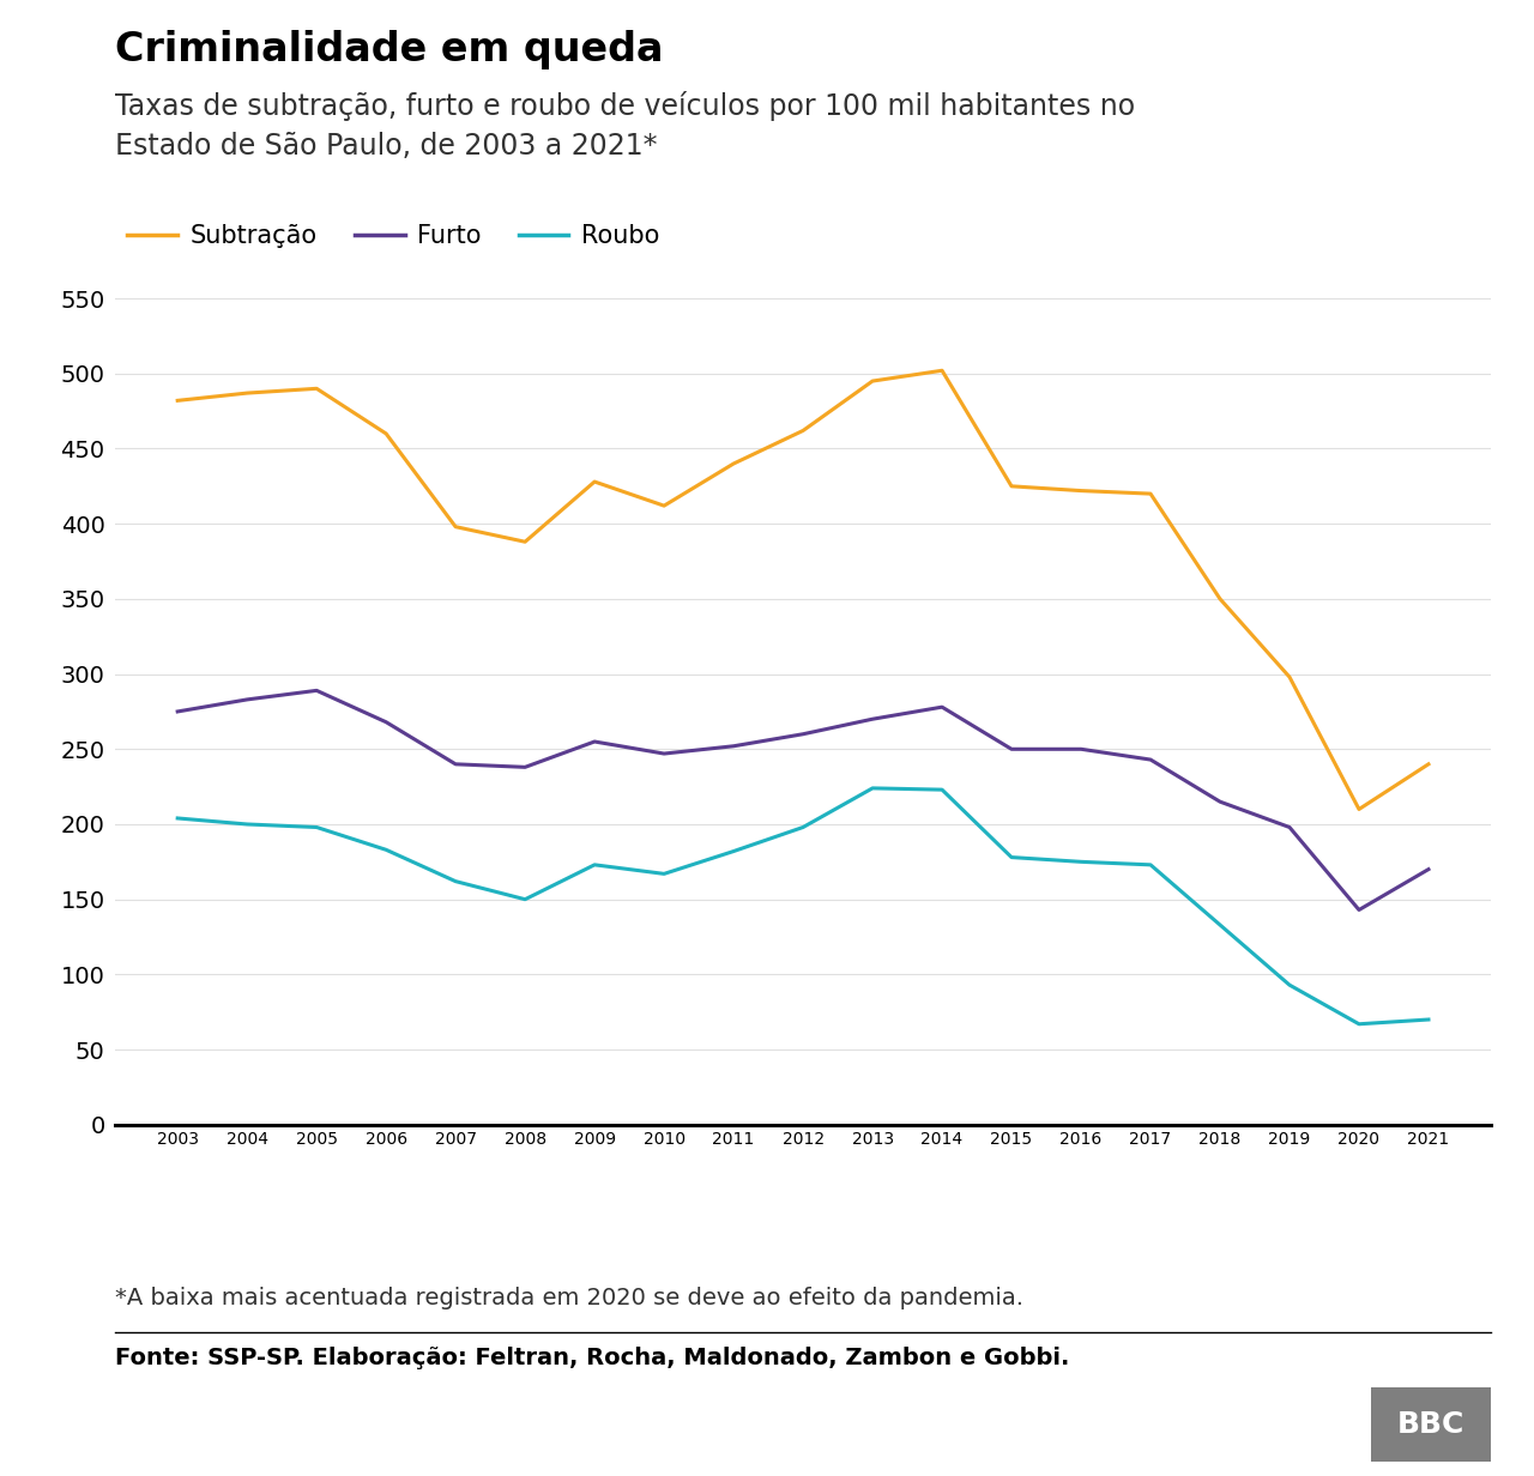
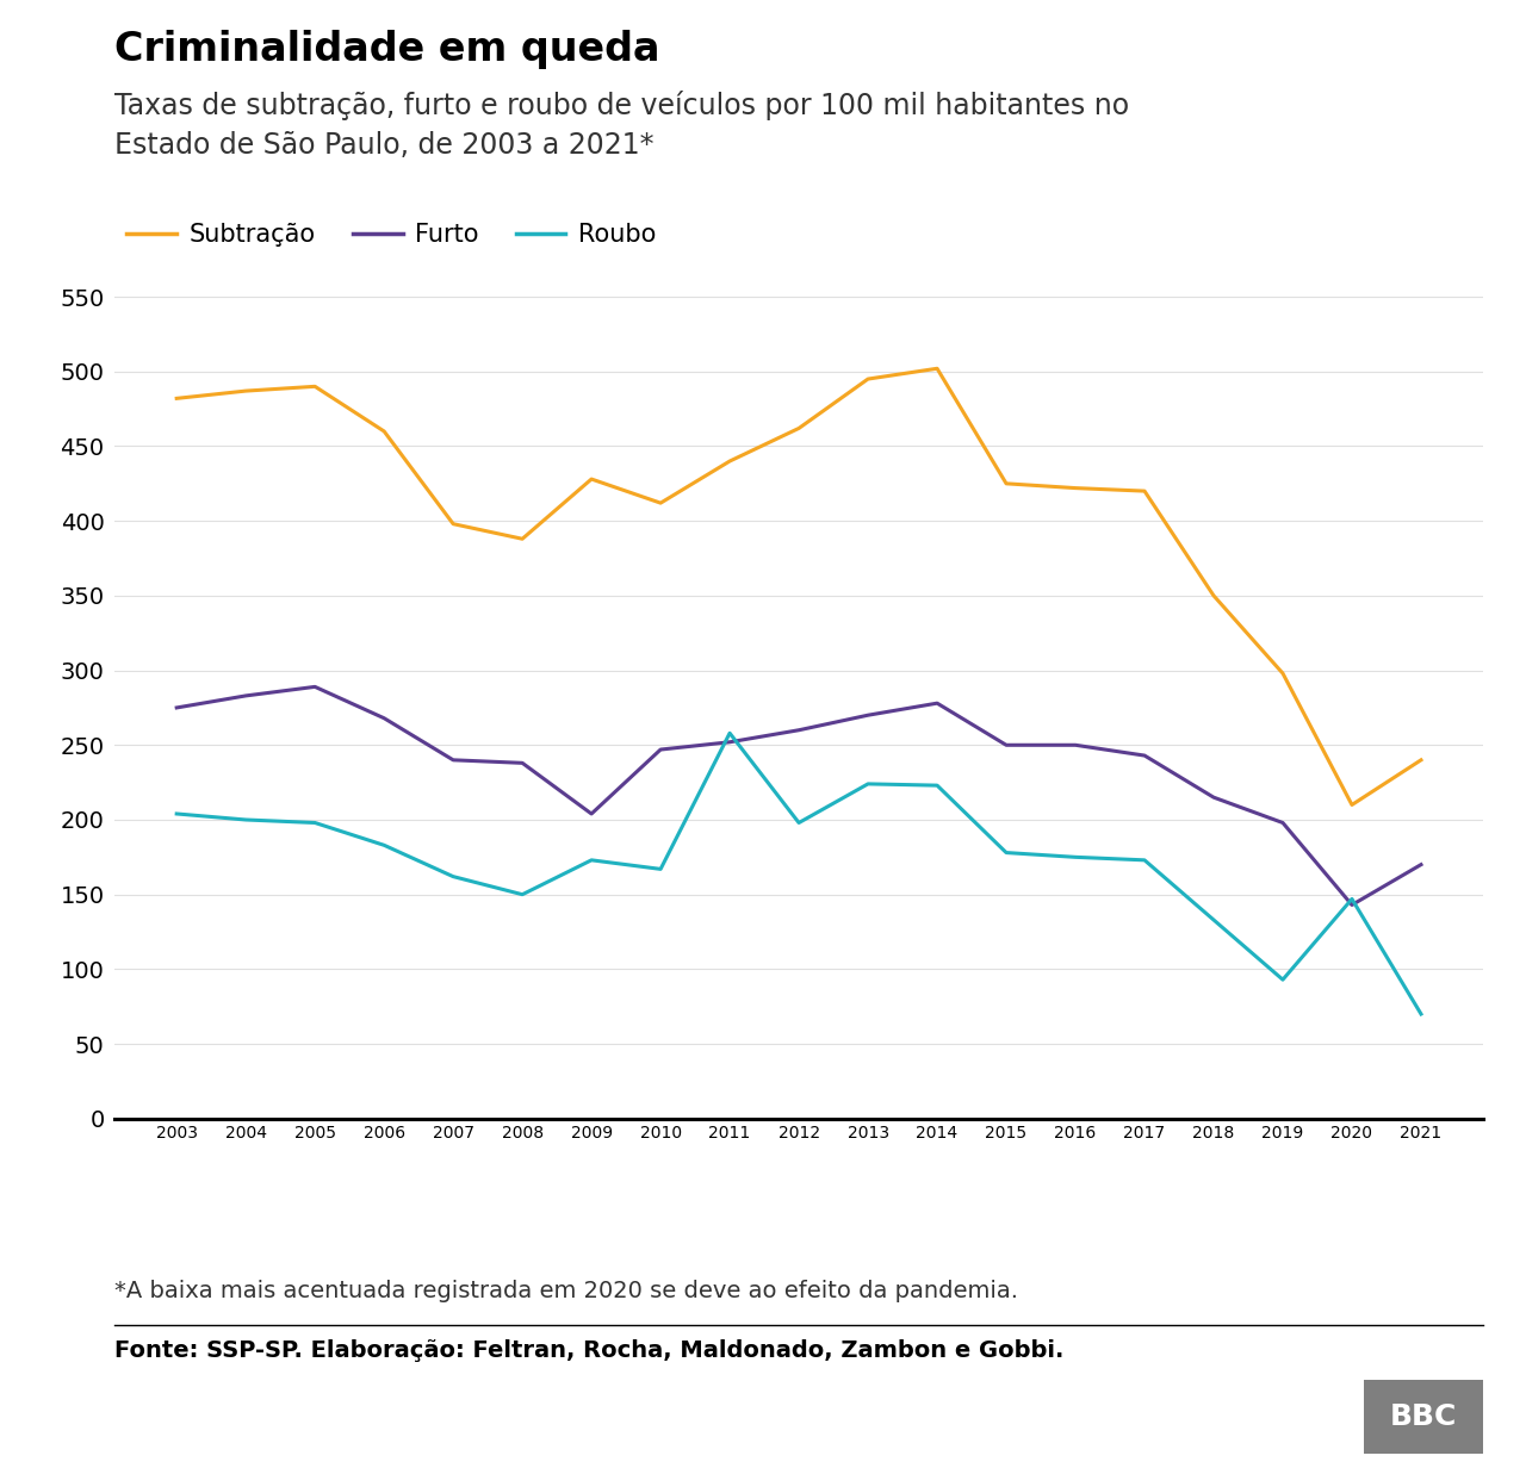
Furto/2009: 255 -> 204
Roubo/2011: 182 -> 258
Roubo/2020: 67 -> 147
